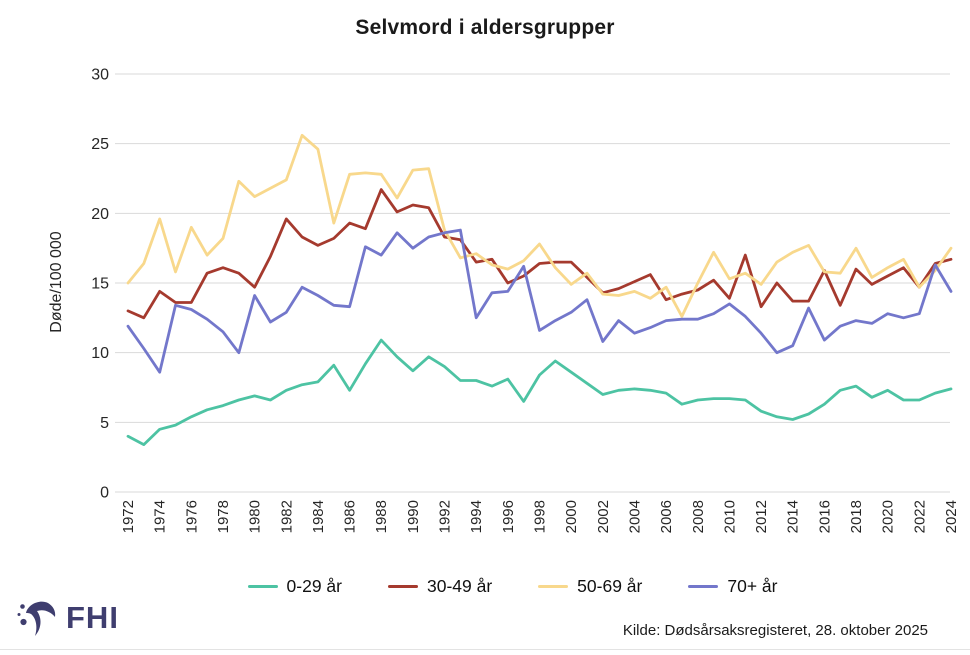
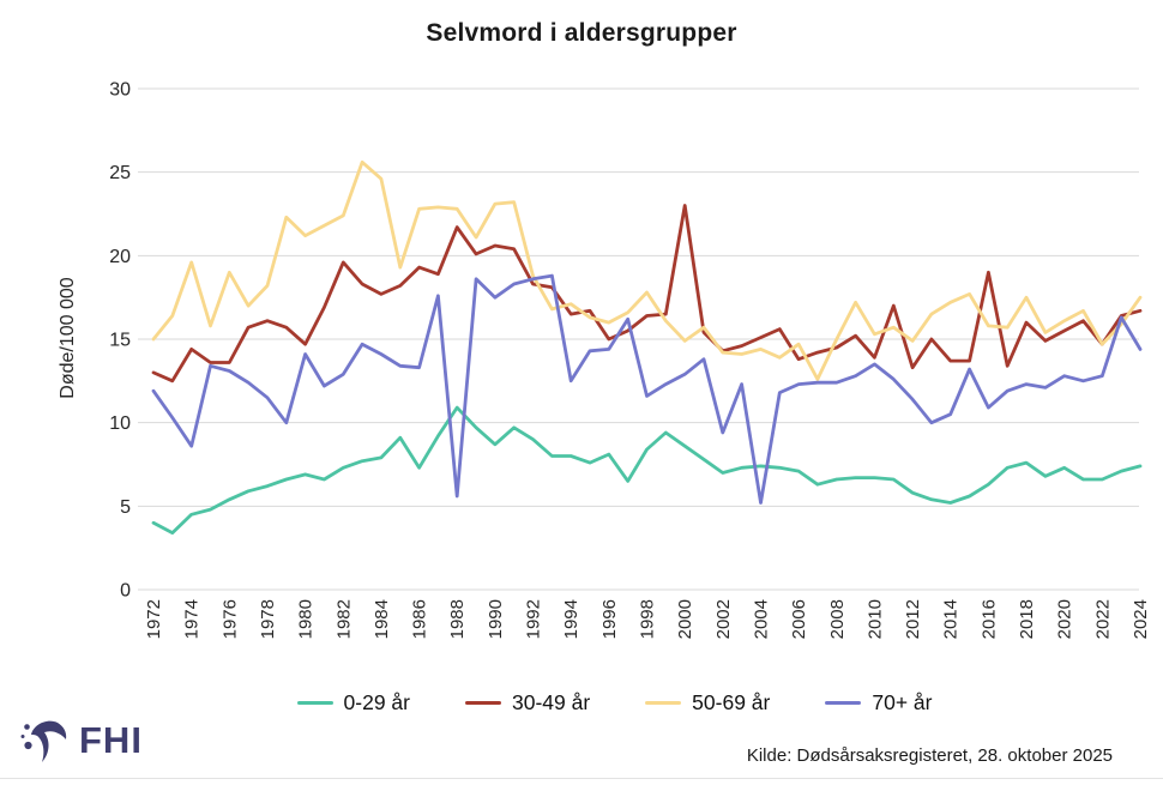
70+ år/1988: 17.0 -> 5.6
30-49 år/2000: 16.5 -> 23.0
70+ år/2002: 10.8 -> 9.4
70+ år/2004: 11.4 -> 5.2
30-49 år/2016: 15.9 -> 19.0
